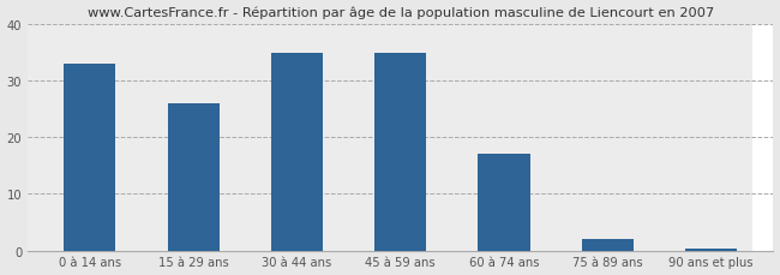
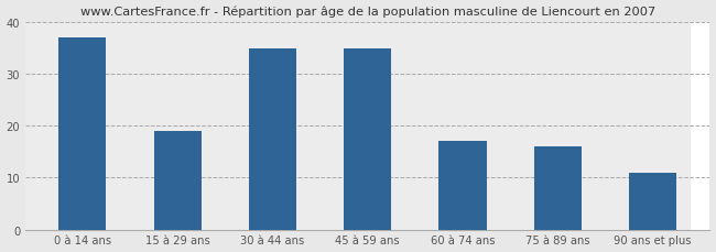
0 à 14 ans: 33.0 -> 37.0
15 à 29 ans: 26.0 -> 19.0
75 à 89 ans: 2.0 -> 16.0
90 ans et plus: 0.3 -> 11.0
